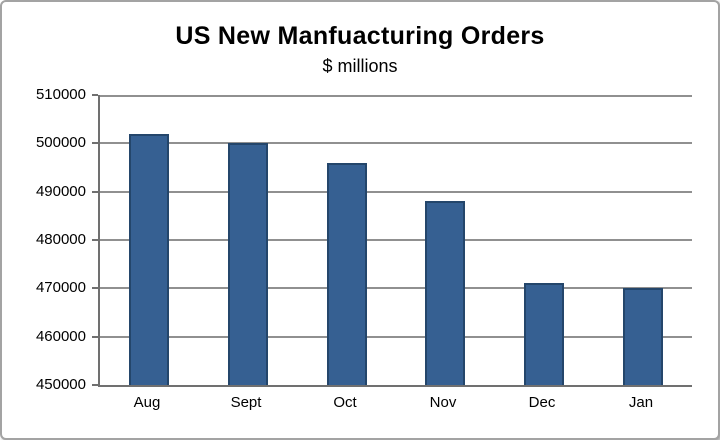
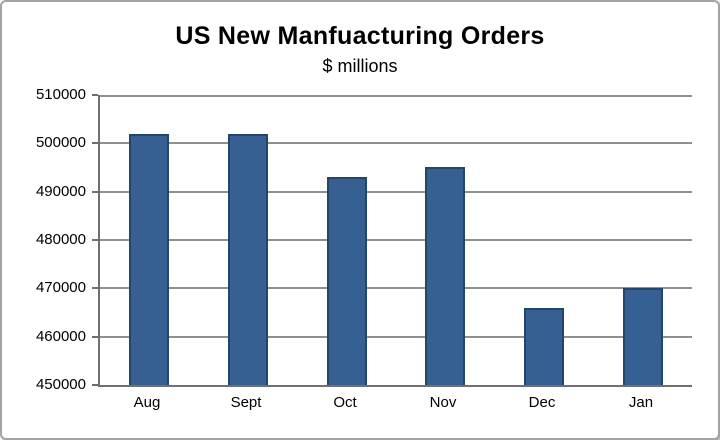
Sept: 500000 -> 502000
Oct: 496000 -> 493000
Nov: 488000 -> 495000
Dec: 471000 -> 466000
